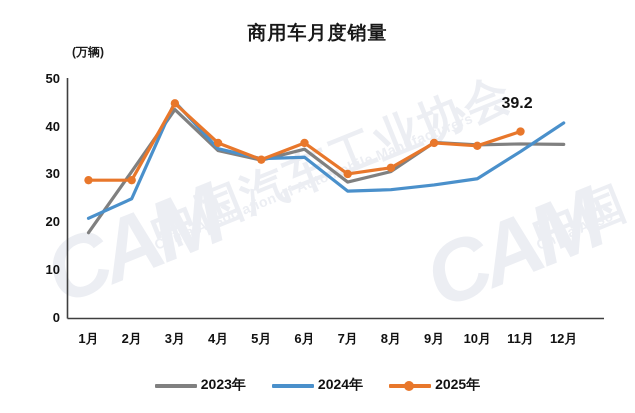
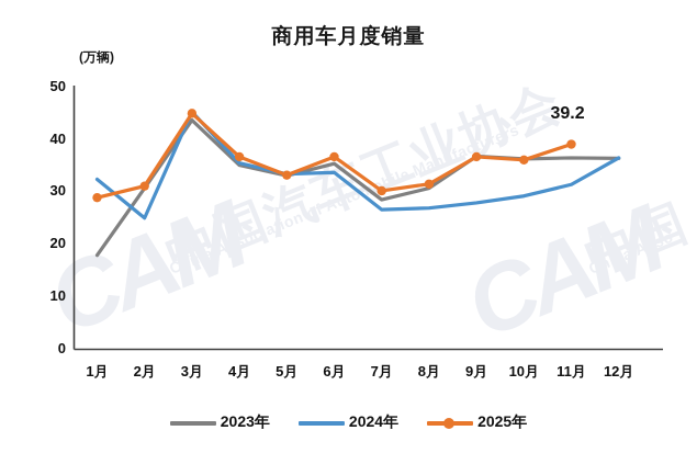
2024年/1月: 21 -> 32
2025年/2月: 29 -> 31
2024年/11月: 35 -> 32
2024年/12月: 41 -> 37
